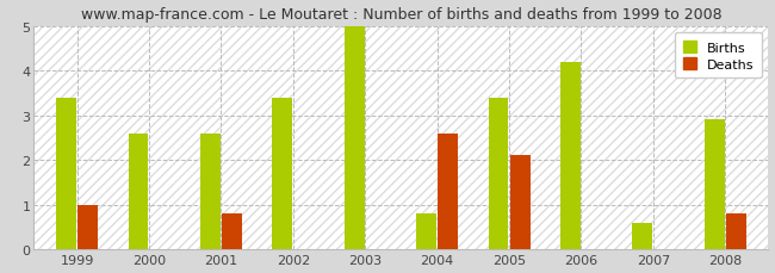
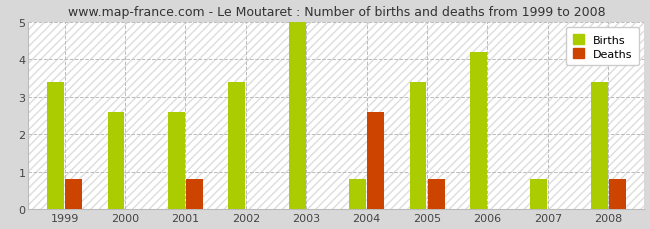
Deaths/1999: 1.0 -> 0.8
Deaths/2005: 2.1 -> 0.8
Births/2007: 0.6 -> 0.8
Births/2008: 2.9 -> 3.4
